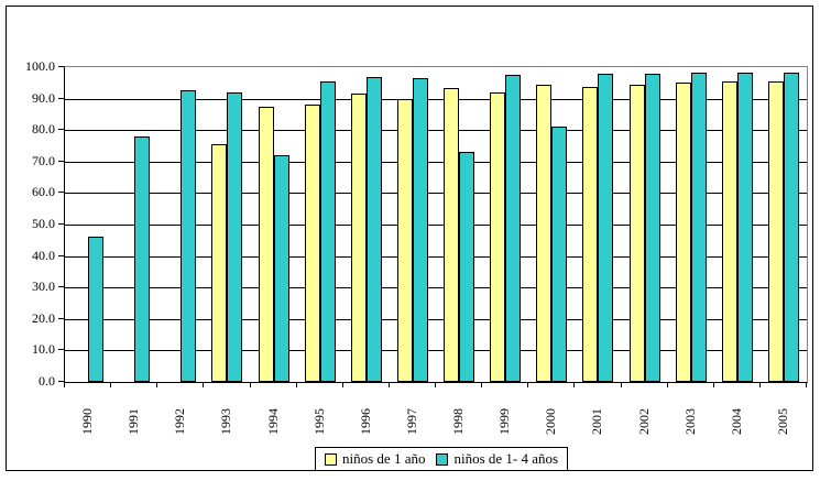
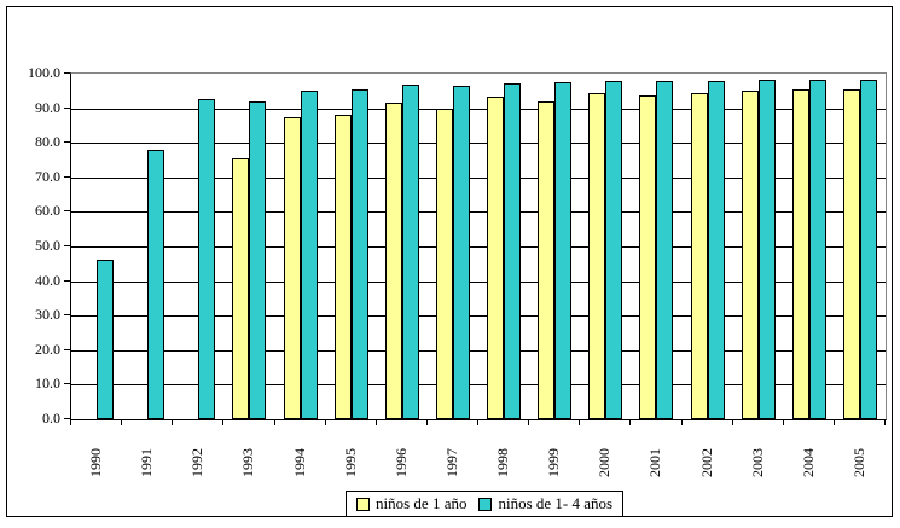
niños de 1- 4 años/1994: 72 -> 95
niños de 1- 4 años/1998: 73 -> 97
niños de 1- 4 años/2000: 81 -> 98
